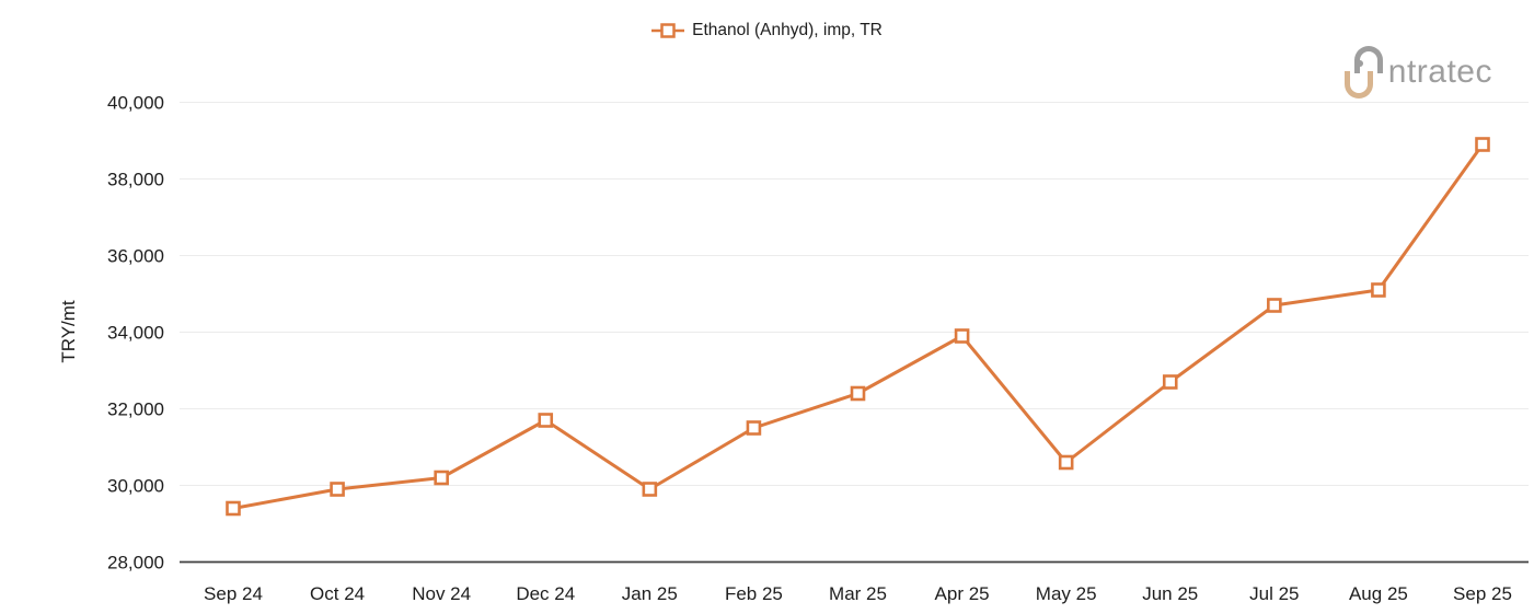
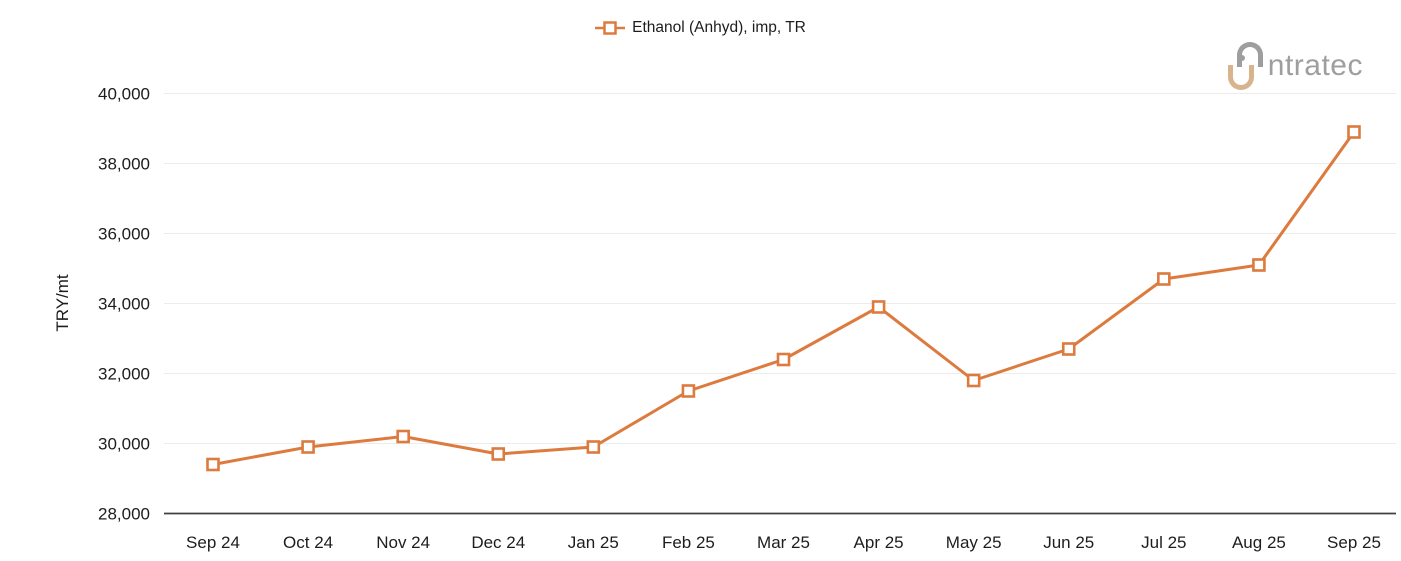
Dec 24: 31700 -> 29700
May 25: 30600 -> 31800
